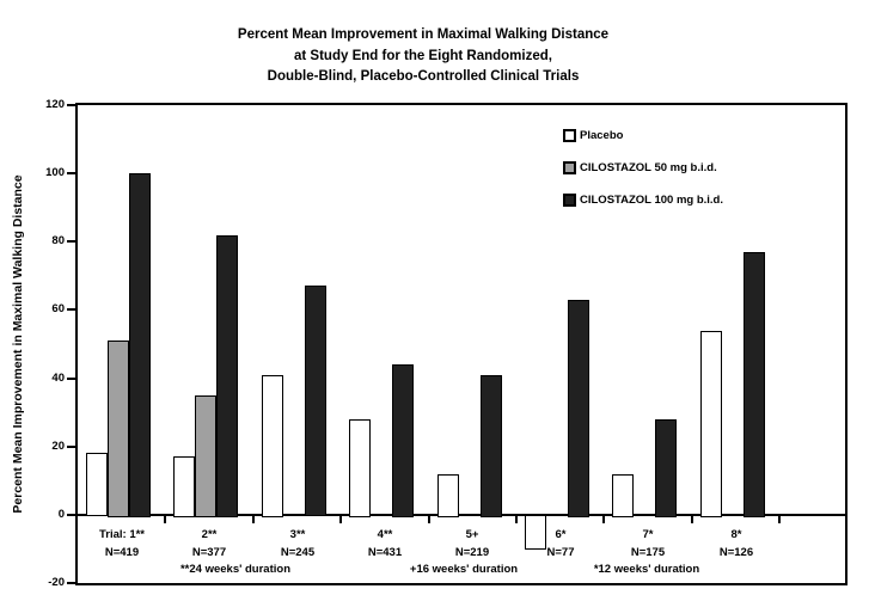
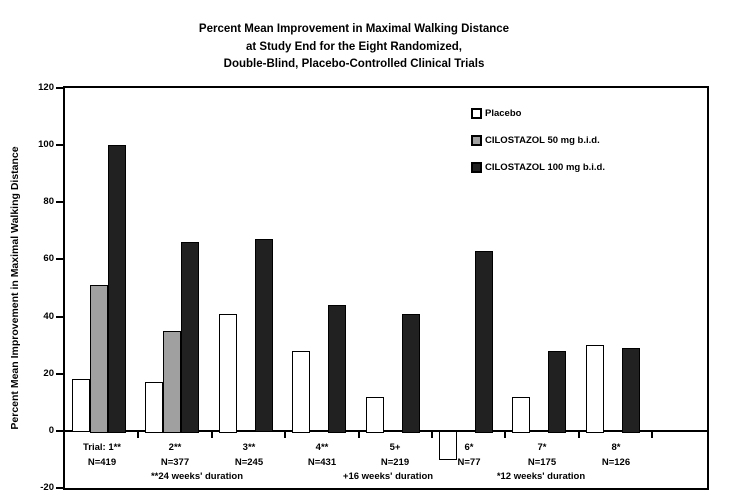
CILOSTAZOL 100 mg b.i.d./2**: 82 -> 66
Placebo/8*: 54 -> 30
CILOSTAZOL 100 mg b.i.d./8*: 77 -> 29
